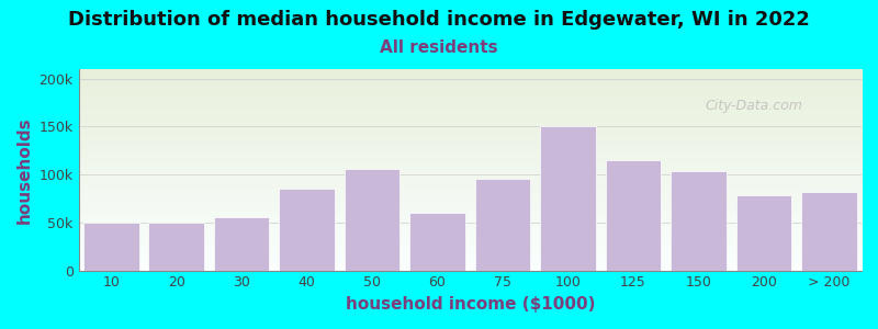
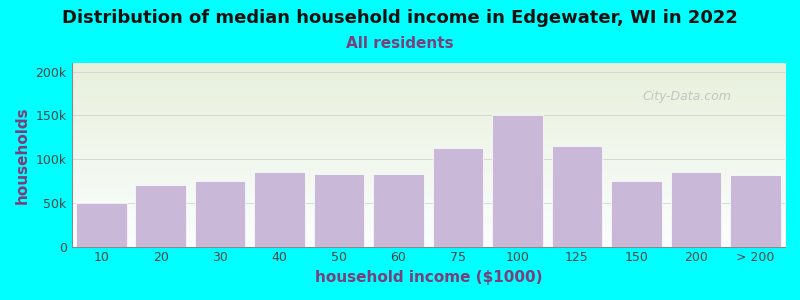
20: 50k -> 70k
30: 56k -> 75k
50: 106k -> 83k
60: 60k -> 83k
75: 96k -> 113k
150: 104k -> 75k
200: 78k -> 85k
